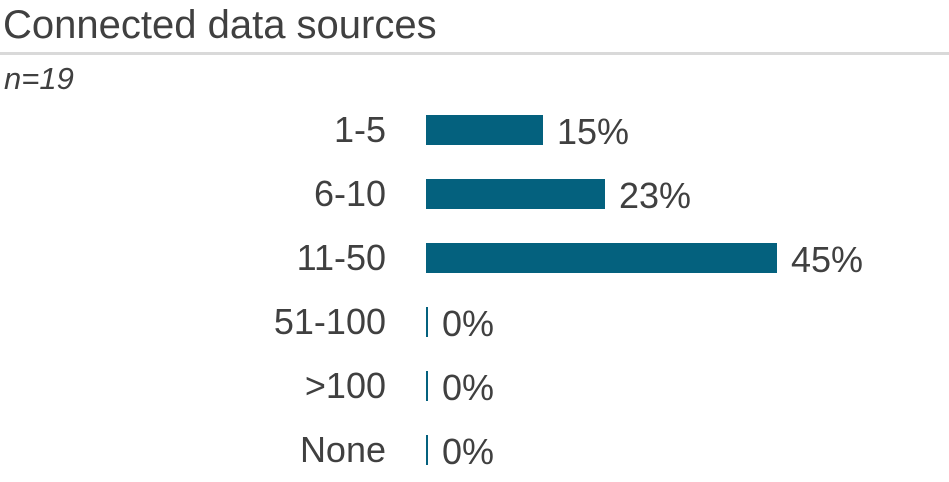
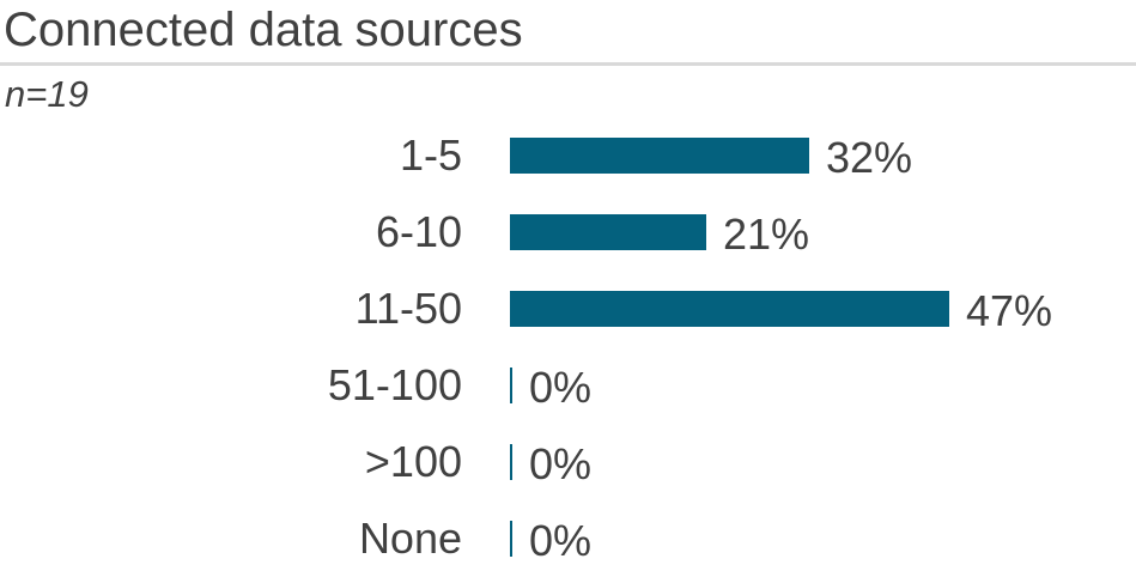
1-5: 15% -> 32%
6-10: 23% -> 21%
11-50: 45% -> 47%
